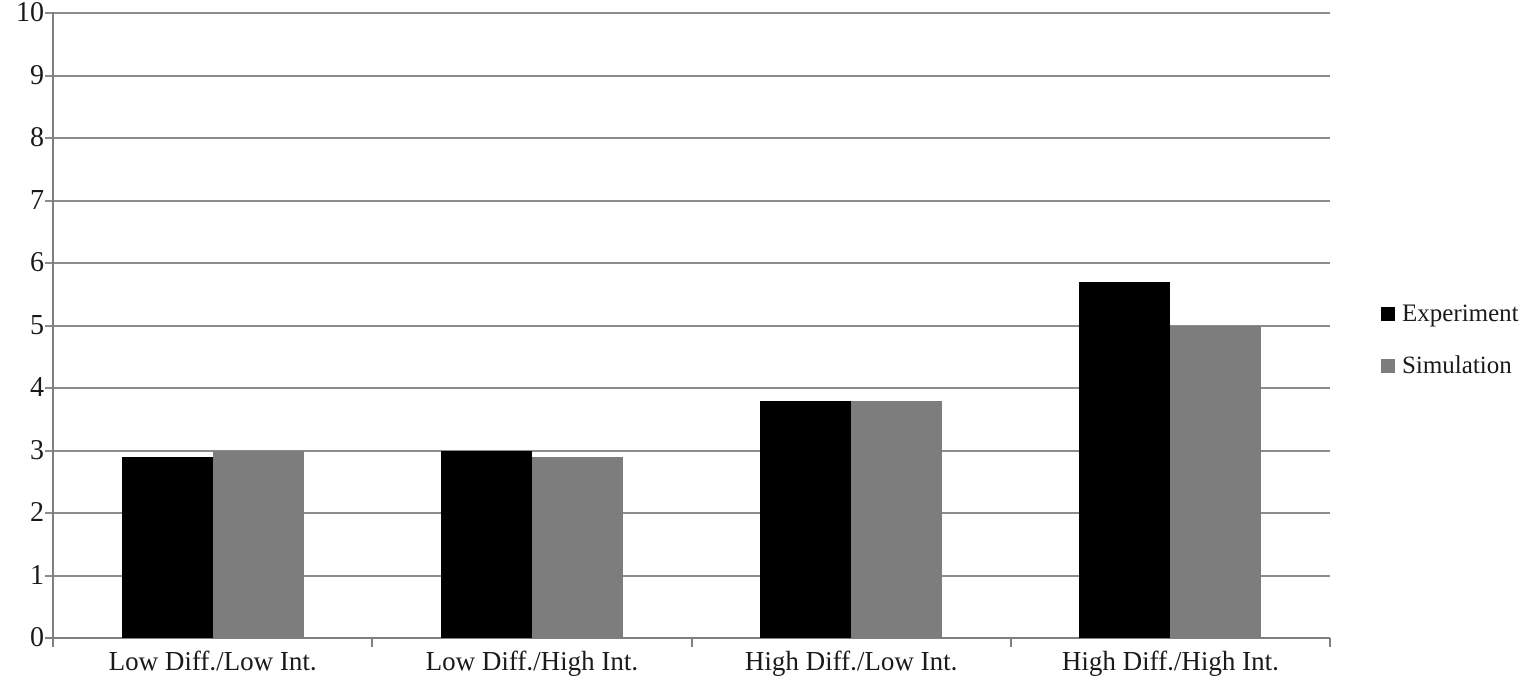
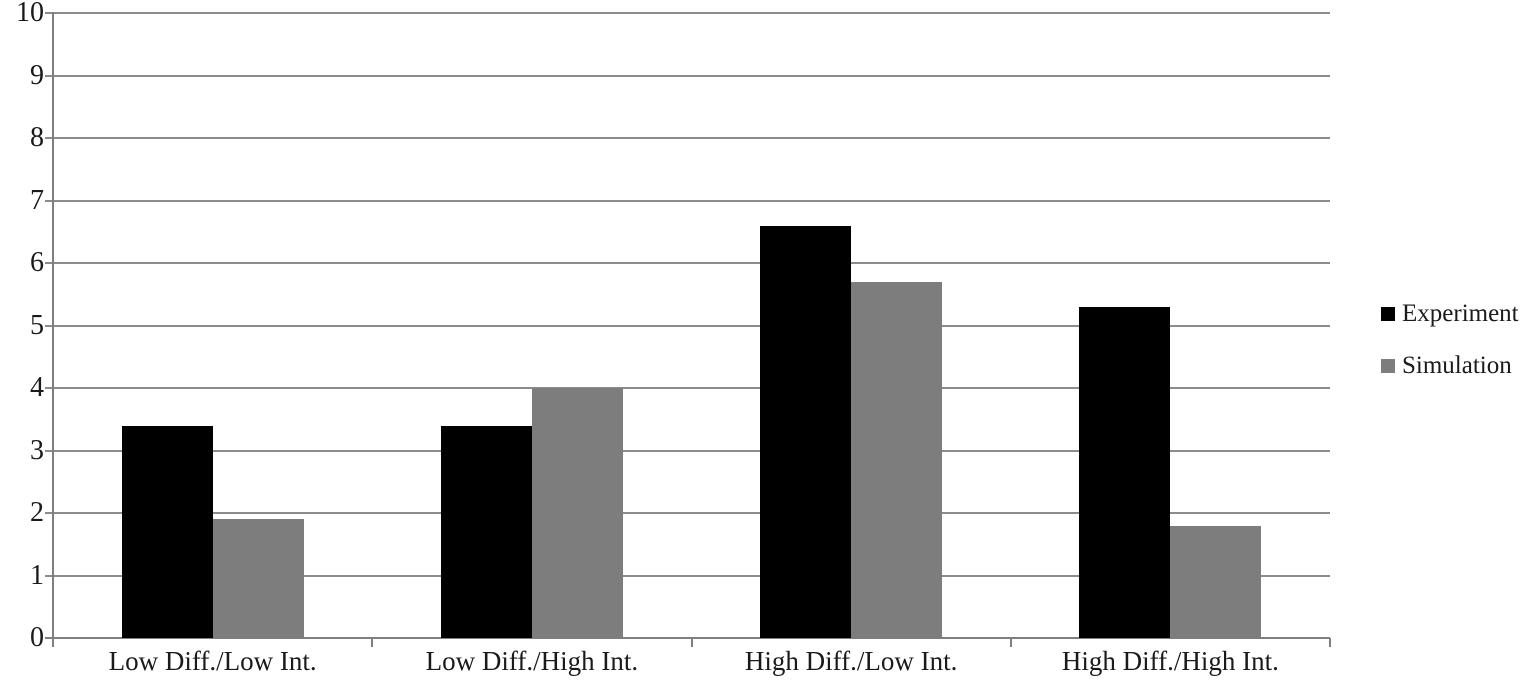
Experiment/Low Diff./Low Int.: 2.9 -> 3.4
Simulation/Low Diff./Low Int.: 3.0 -> 1.9
Experiment/Low Diff./High Int.: 3.0 -> 3.4
Simulation/Low Diff./High Int.: 2.9 -> 4.0
Experiment/High Diff./Low Int.: 3.8 -> 6.6
Simulation/High Diff./Low Int.: 3.8 -> 5.7
Experiment/High Diff./High Int.: 5.7 -> 5.3
Simulation/High Diff./High Int.: 5.0 -> 1.8
